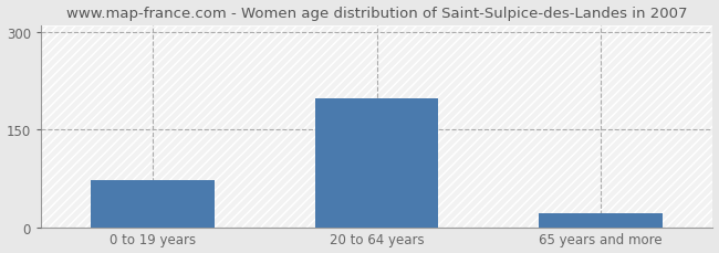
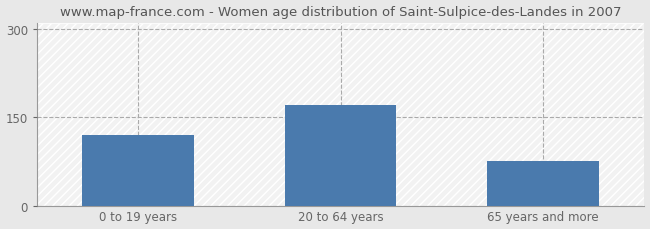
0 to 19 years: 72 -> 120
20 to 64 years: 198 -> 170
65 years and more: 22 -> 75
